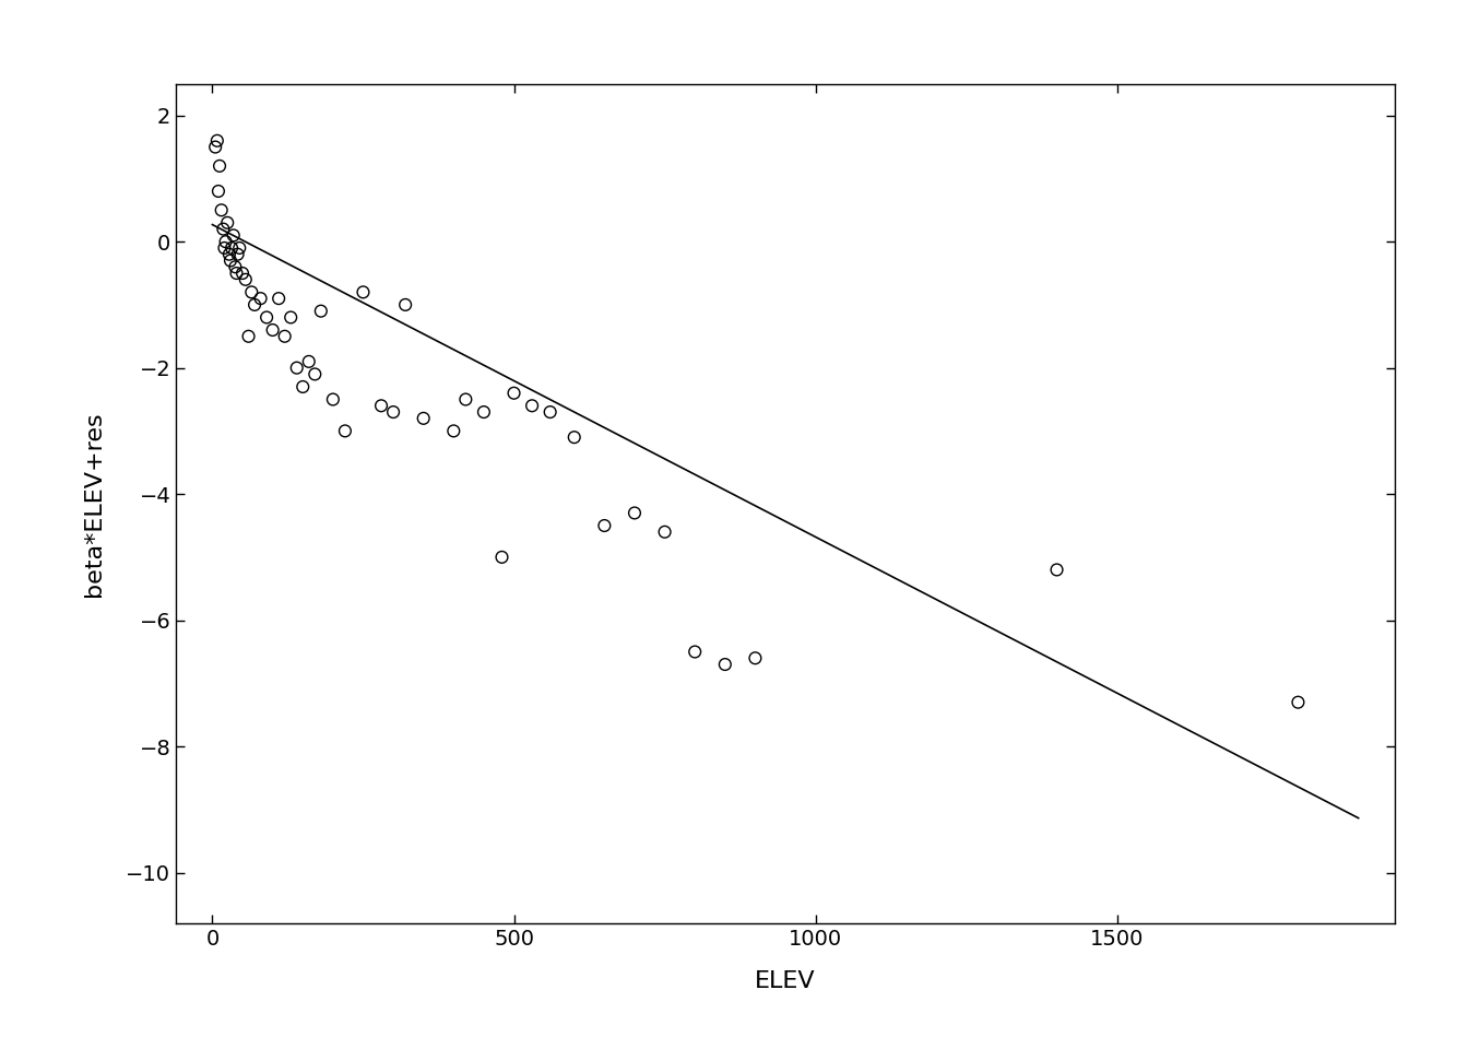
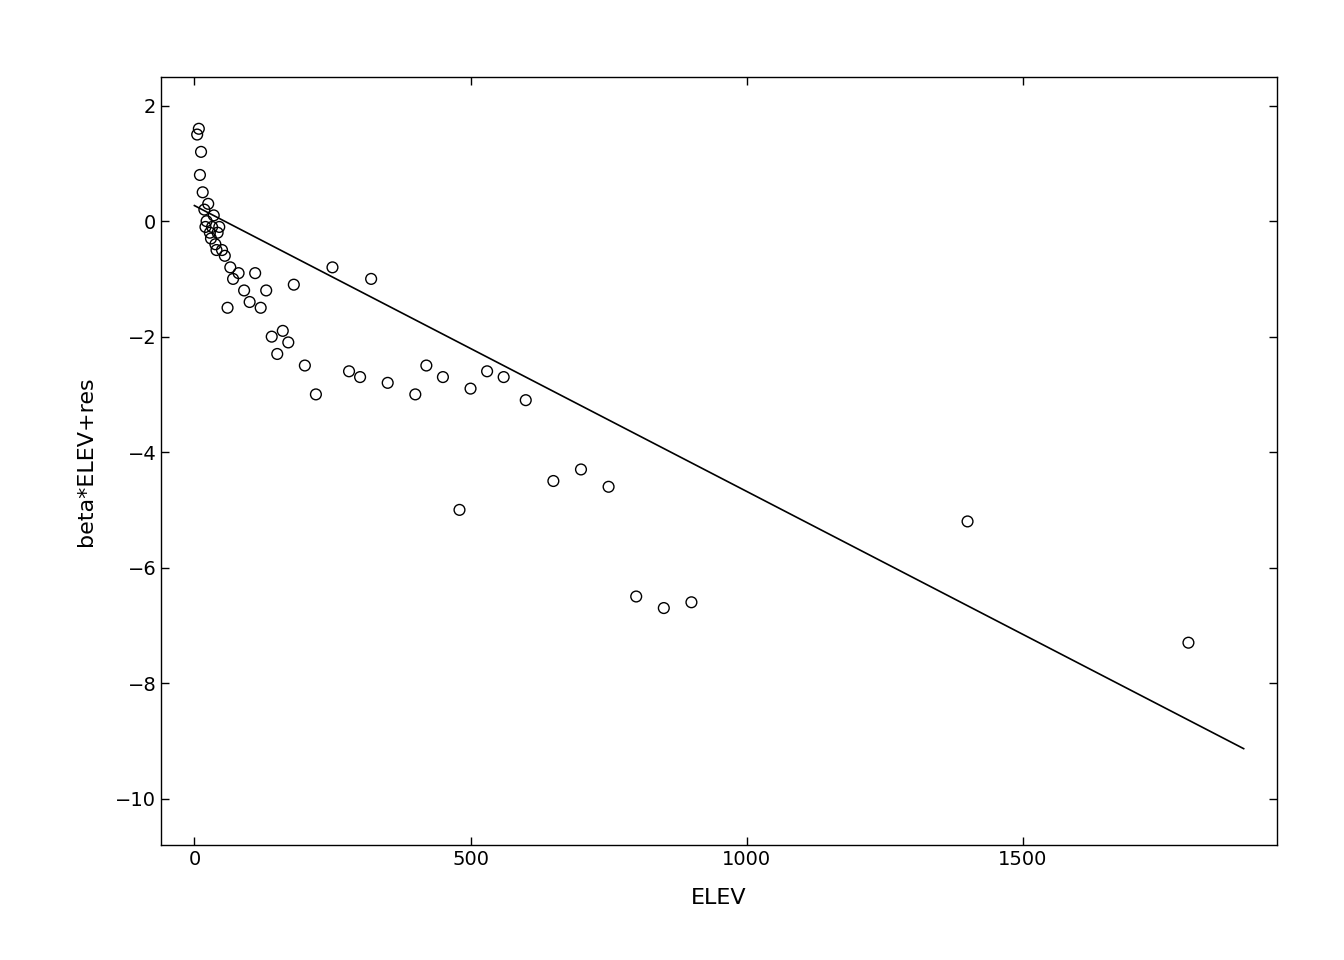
500: -2.4 -> -2.9
